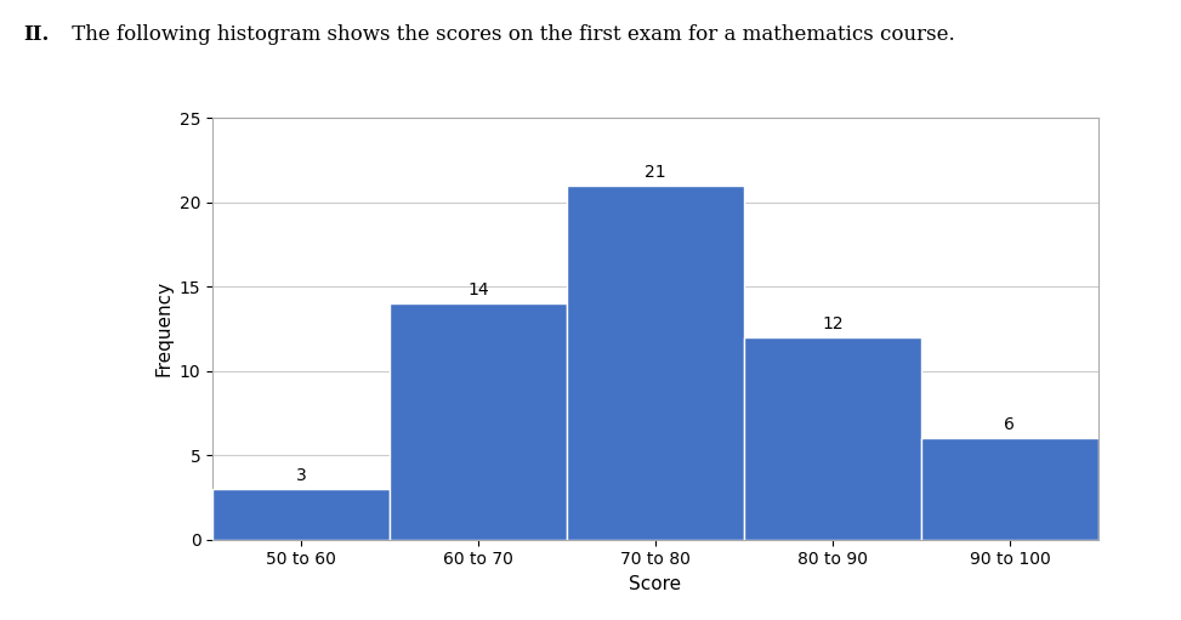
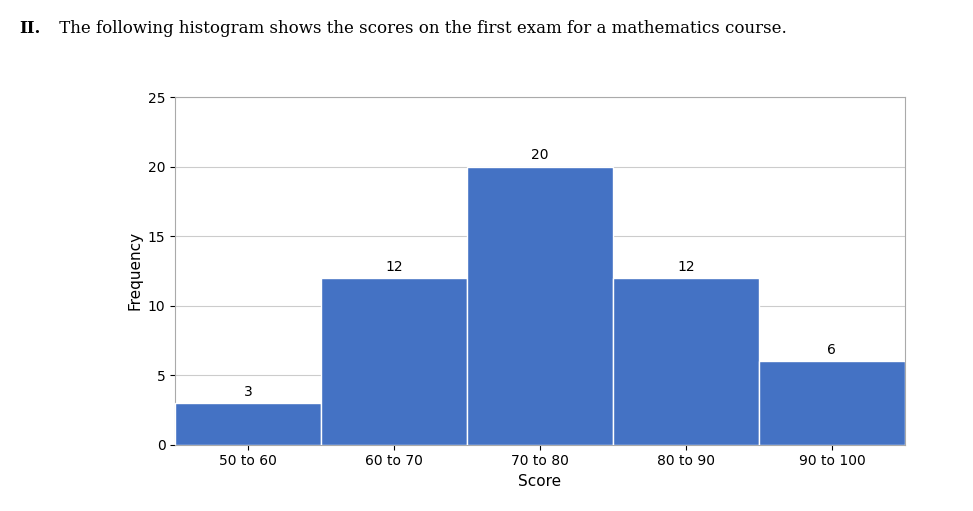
60 to 70: 14 -> 12
70 to 80: 21 -> 20
